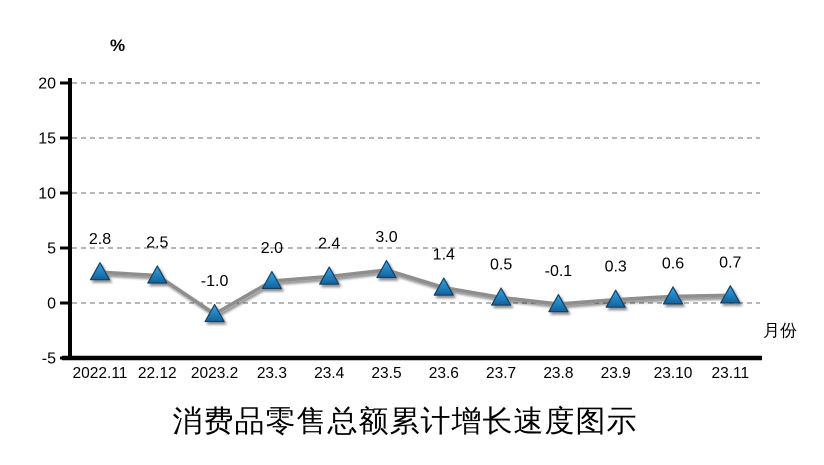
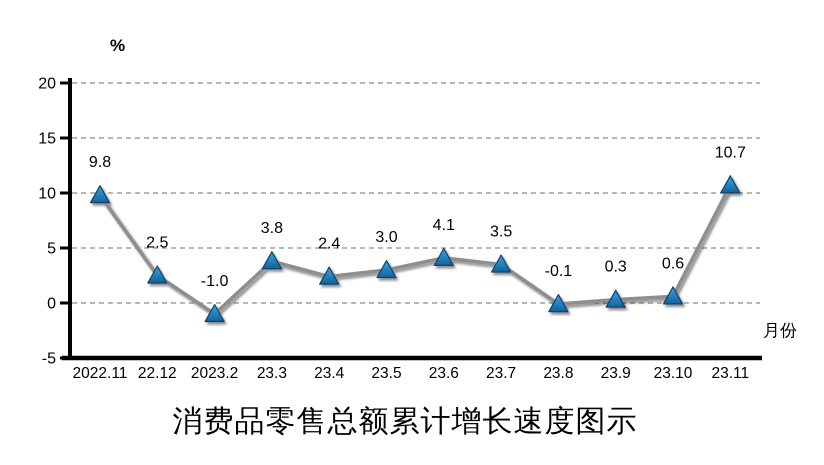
2022.11: 2.8 -> 9.8
23.3: 2.0 -> 3.8
23.6: 1.4 -> 4.1
23.7: 0.5 -> 3.5
23.11: 0.7 -> 10.7
